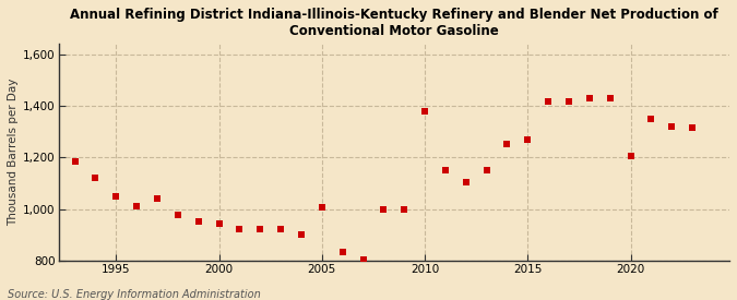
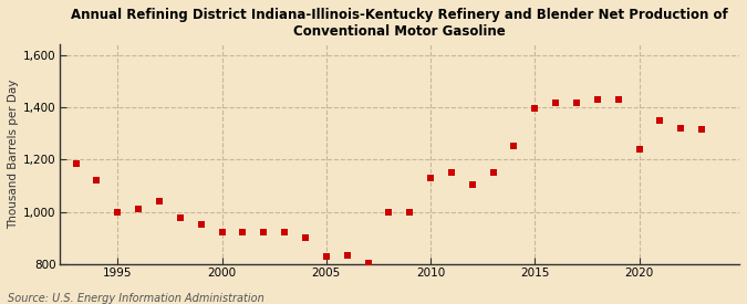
1995: 1,050 -> 1,000
2000: 945 -> 920
2005: 1,005 -> 830
2010: 1,380 -> 1,130
2015: 1,270 -> 1,395
2020: 1,205 -> 1,240
